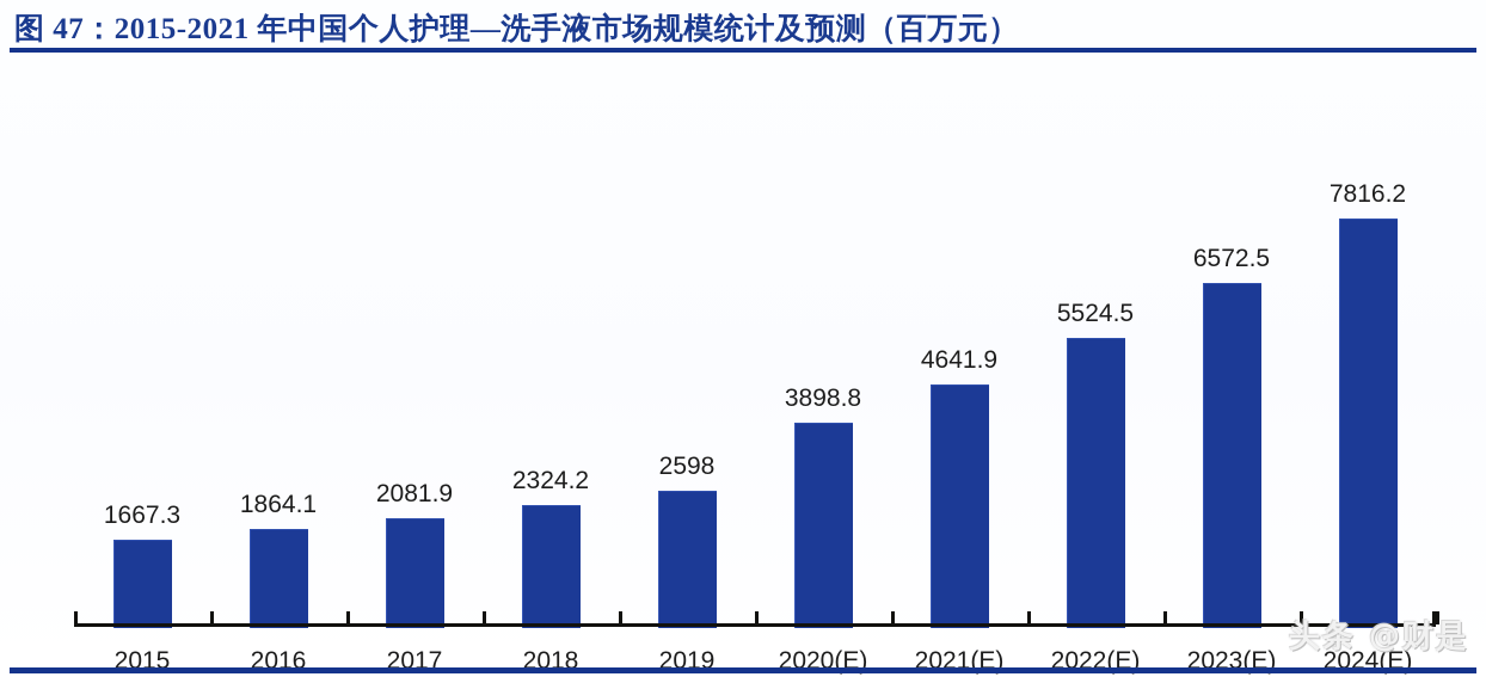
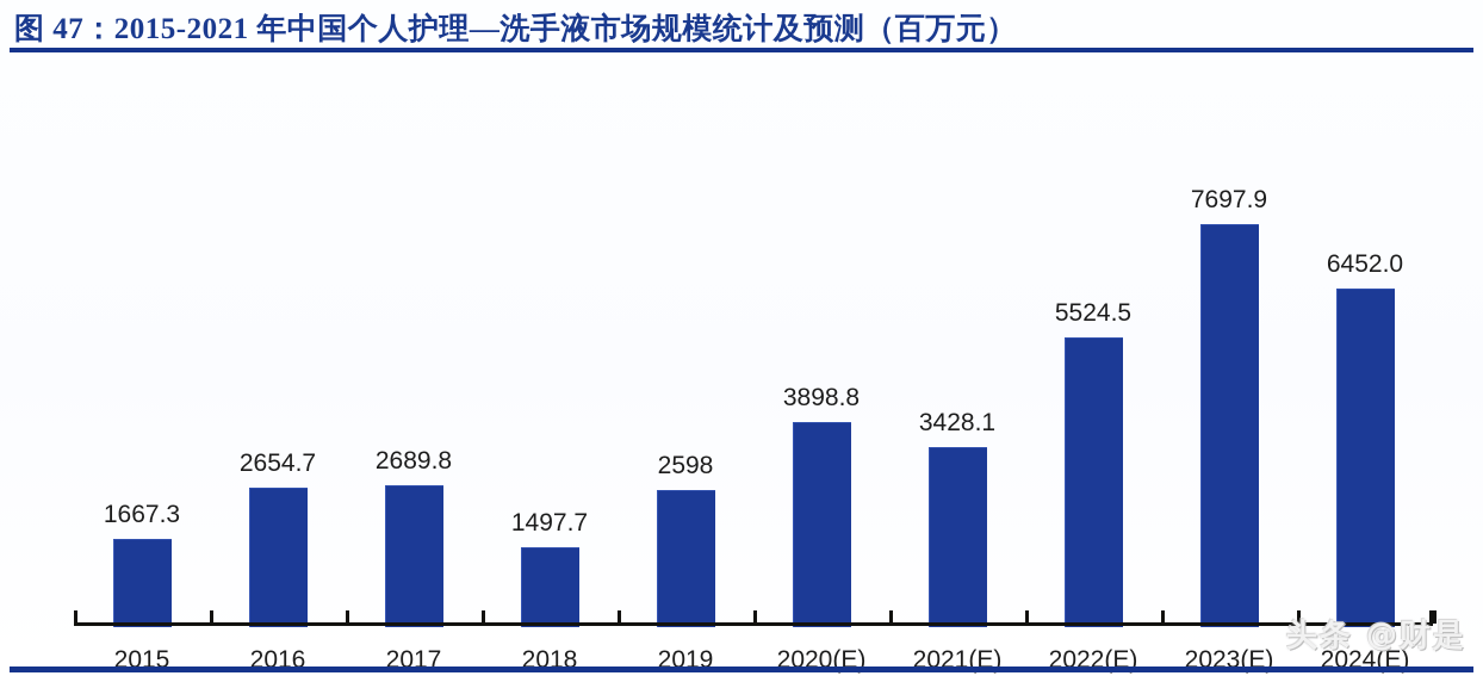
2016: 1864.1 -> 2654.7
2017: 2081.9 -> 2689.8
2018: 2324.2 -> 1497.7
2021(E): 4641.9 -> 3428.1
2023(E): 6572.5 -> 7697.9
2024(E): 7816.2 -> 6452.0
